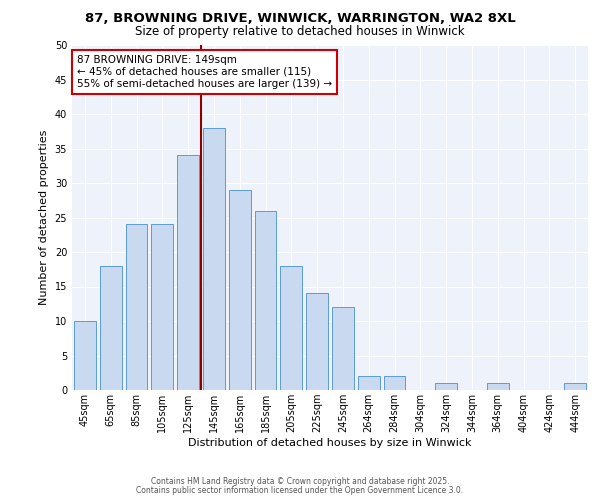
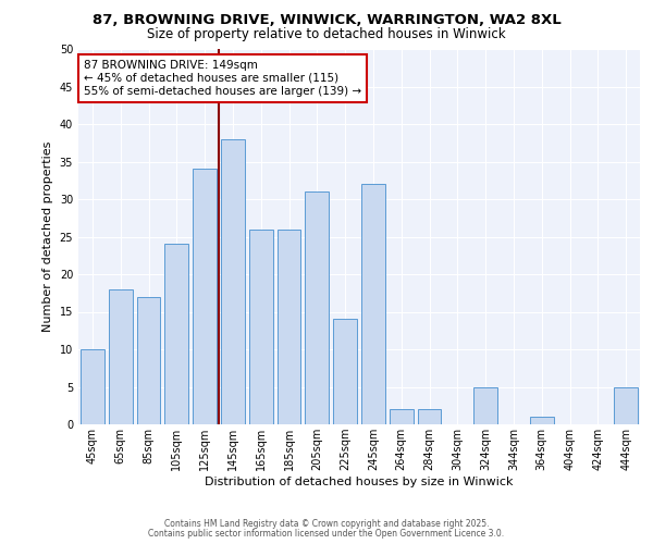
85sqm: 24 -> 17
165sqm: 29 -> 26
205sqm: 18 -> 31
245sqm: 12 -> 32
324sqm: 1 -> 5
444sqm: 1 -> 5
